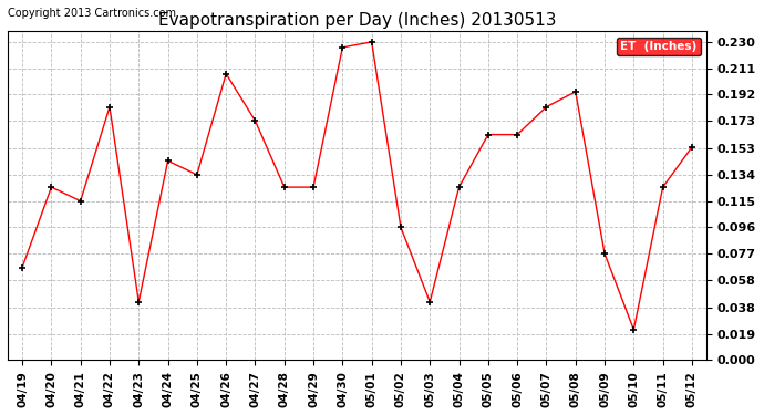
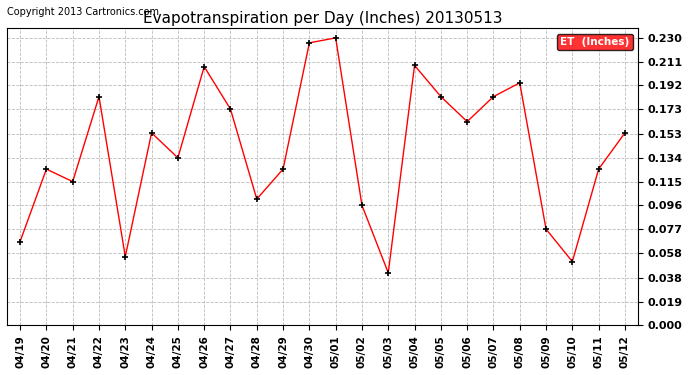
04/23: 0.042 -> 0.055
04/24: 0.144 -> 0.154
04/28: 0.125 -> 0.101
05/04: 0.125 -> 0.208
05/05: 0.163 -> 0.183
05/10: 0.022 -> 0.051
